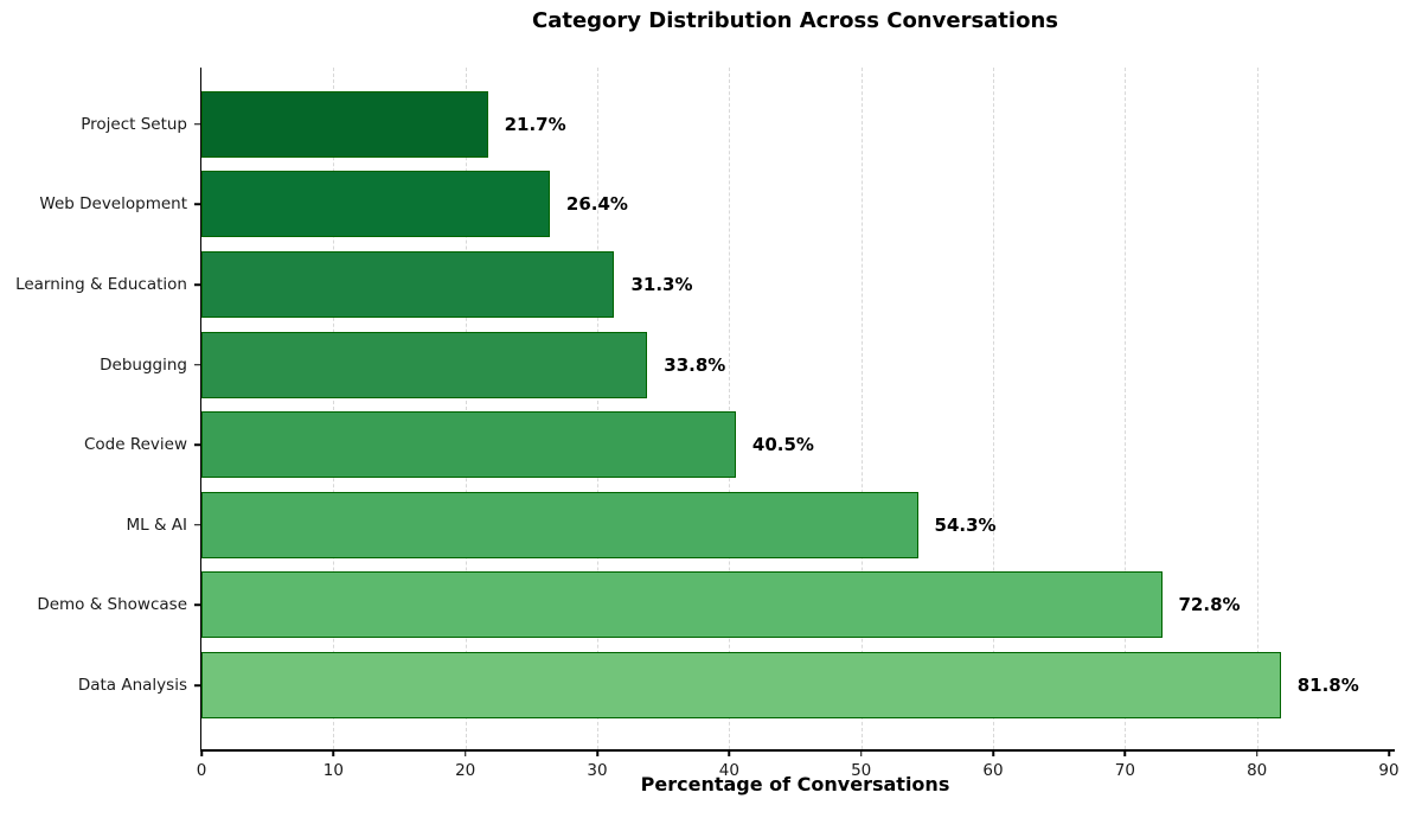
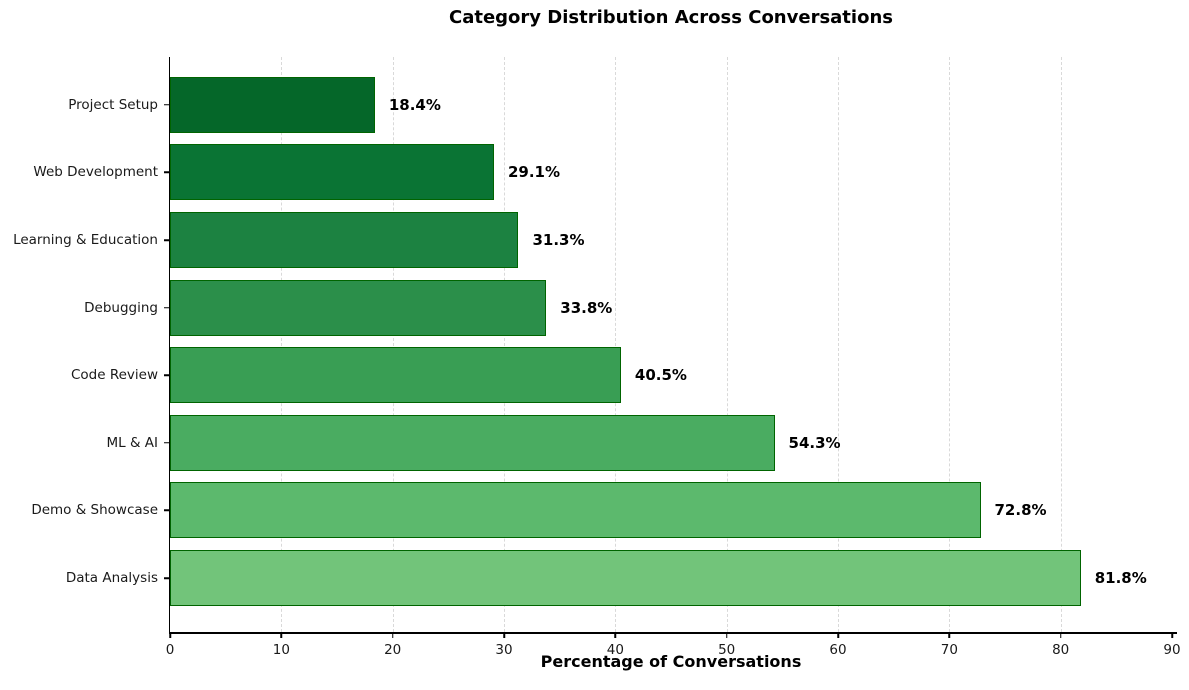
Project Setup: 21.7% -> 18.4%
Web Development: 26.4% -> 29.1%
